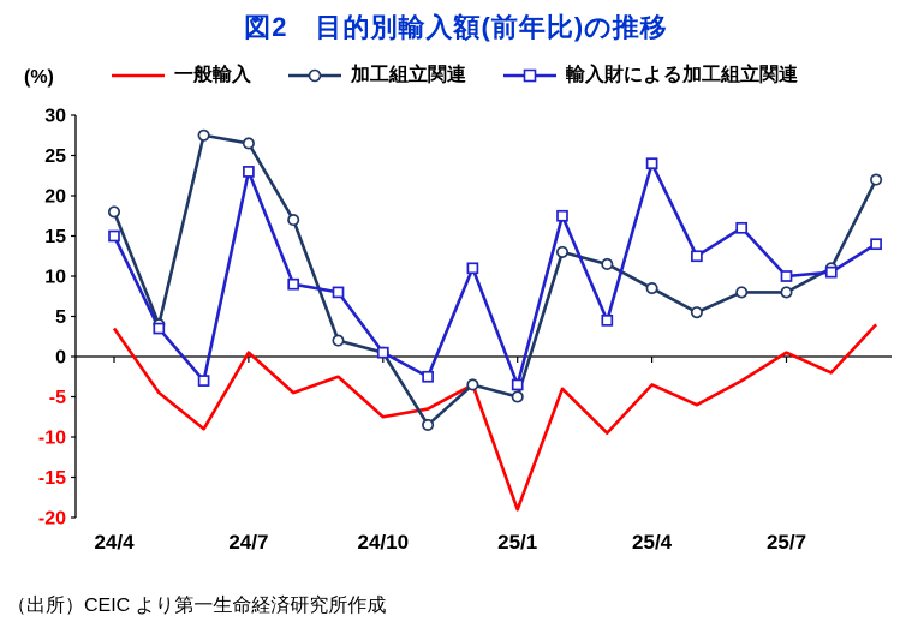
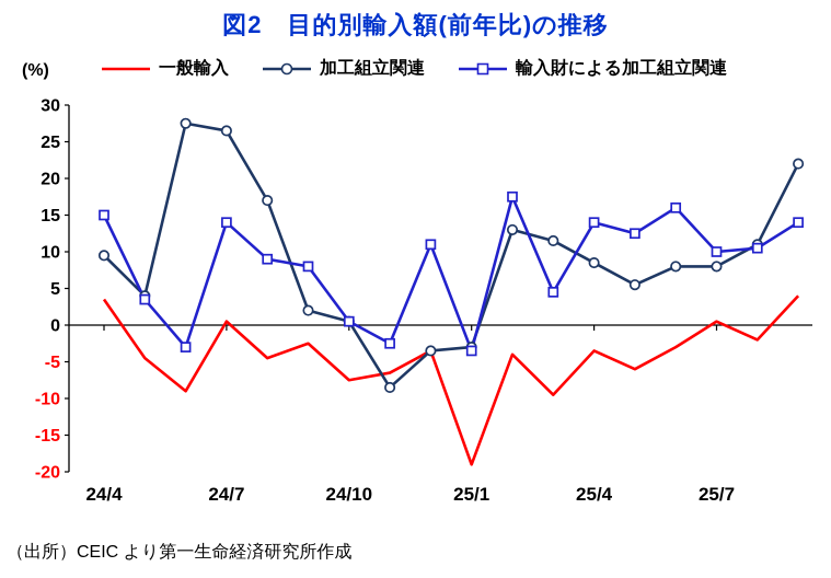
加工組立関連/24/4: 18 -> 10
輸入財による加工組立関連/24/7: 23 -> 14
加工組立関連/25/1: -5 -> -3
輸入財による加工組立関連/25/4: 24 -> 14
